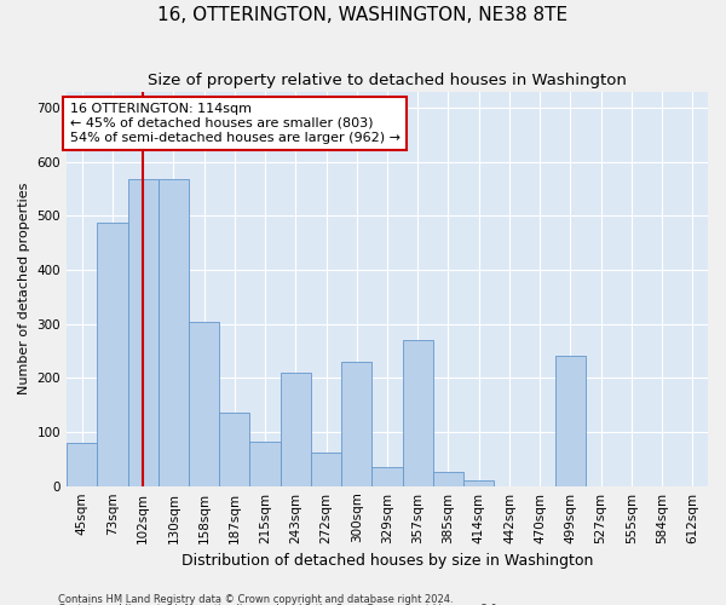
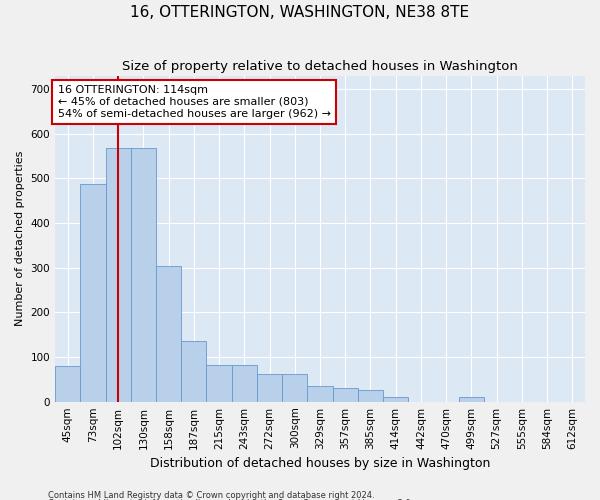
243sqm: 210 -> 83
300sqm: 230 -> 63
357sqm: 270 -> 30
499sqm: 240 -> 10
